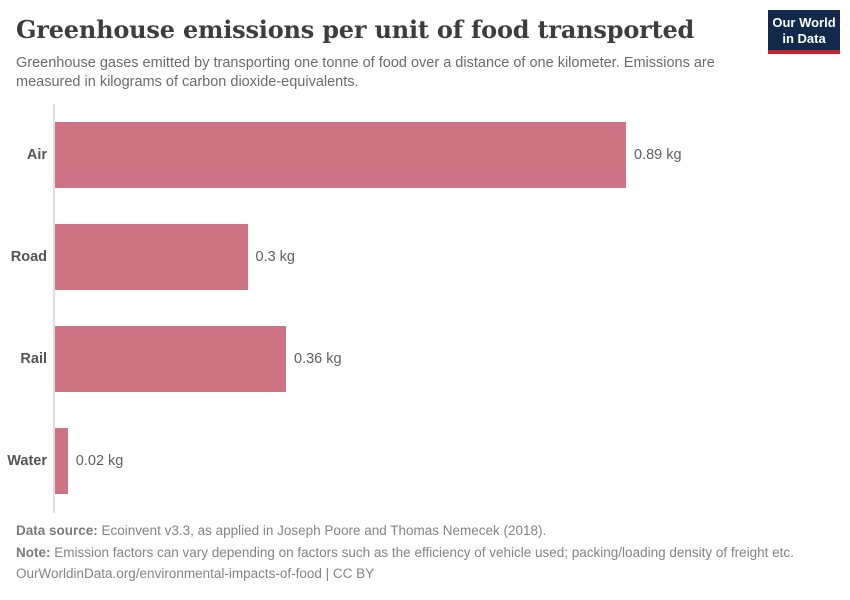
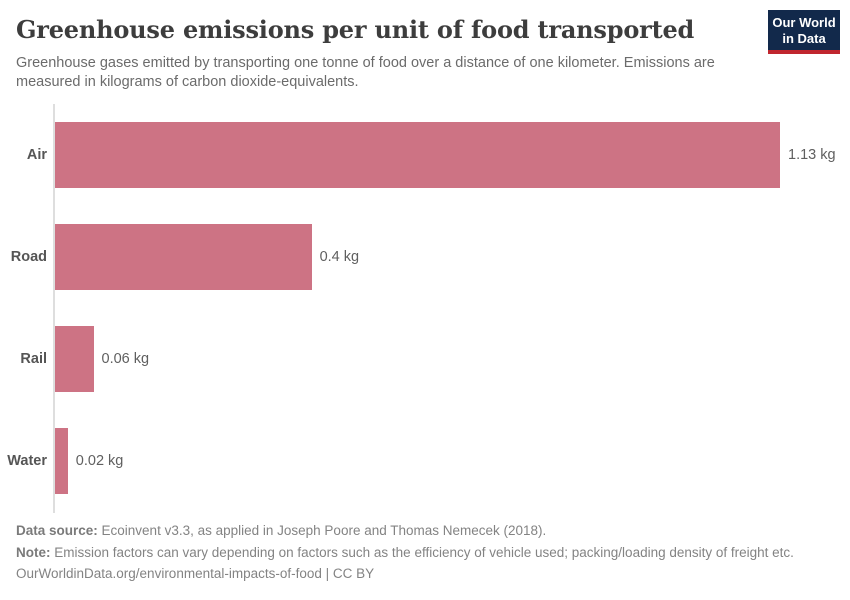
Air: 0.89 -> 1.13
Road: 0.3 -> 0.4
Rail: 0.36 -> 0.06
